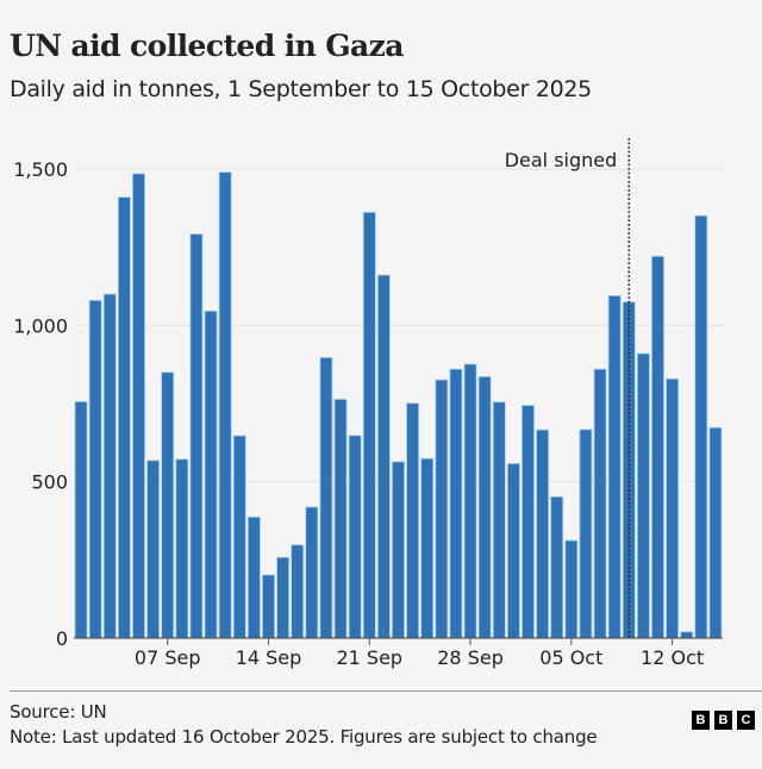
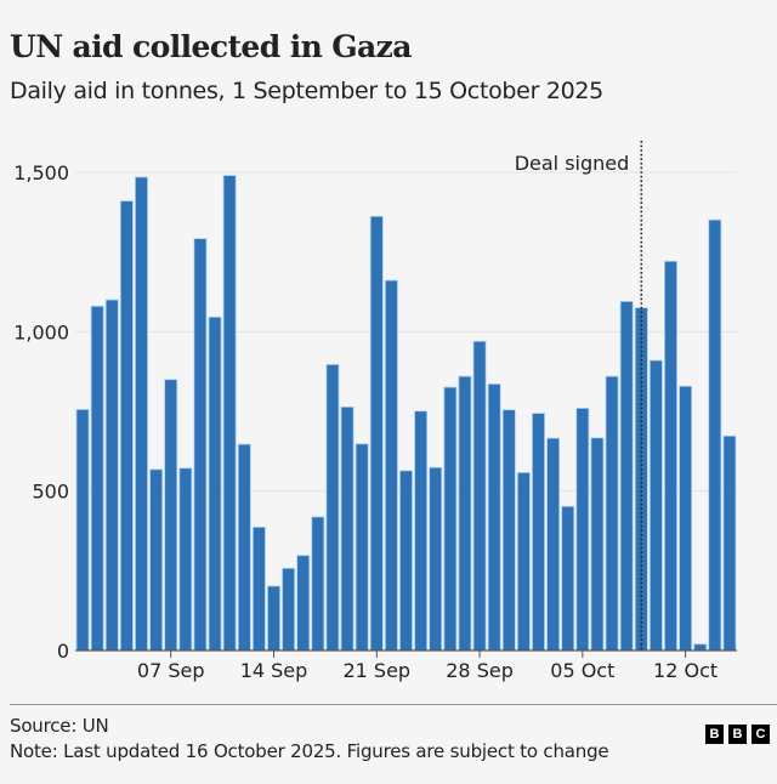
28 Sep: 880 -> 970
05 Oct: 310 -> 760
